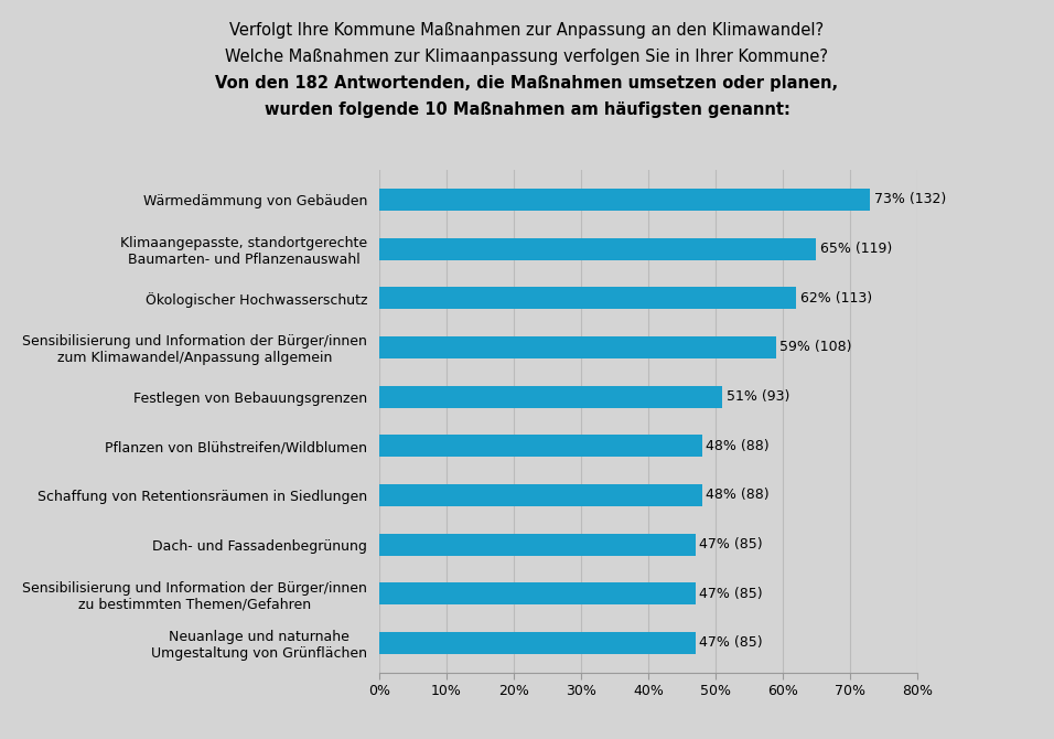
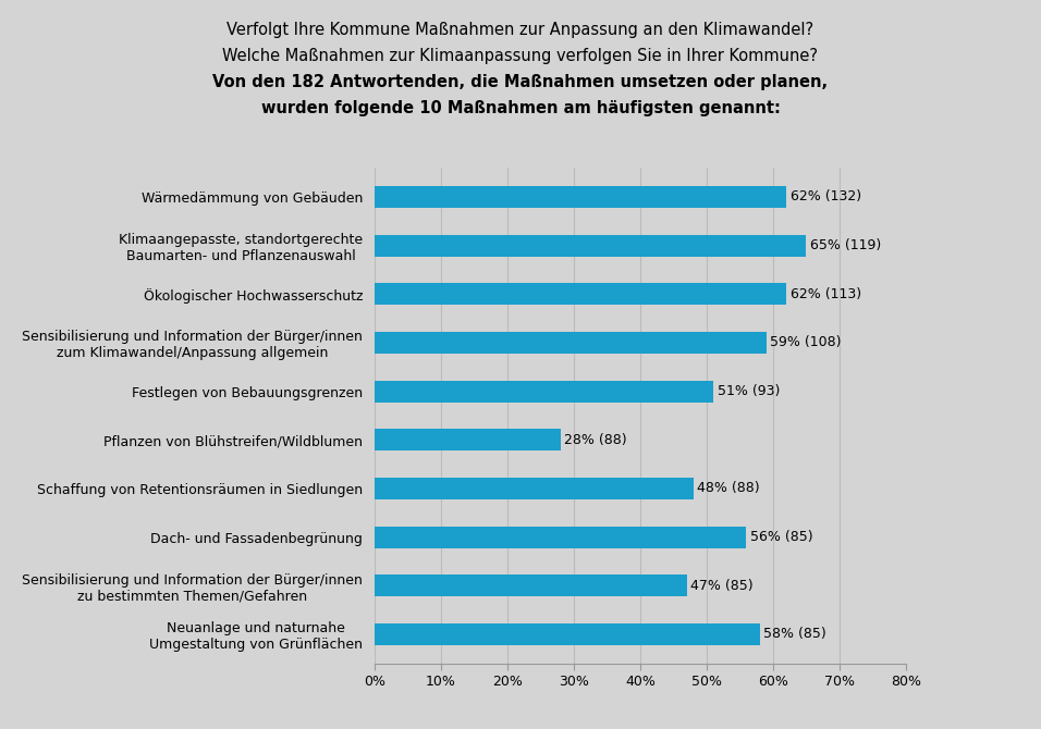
Wärmedämmung von Gebäuden: 73% -> 62%
Pflanzen von Blühstreifen/Wildblumen: 48% -> 28%
Dach- und Fassadenbegrünung: 47% -> 56%
Neuanlage und naturnahe Umgestaltung von Grünflächen: 47% -> 58%
